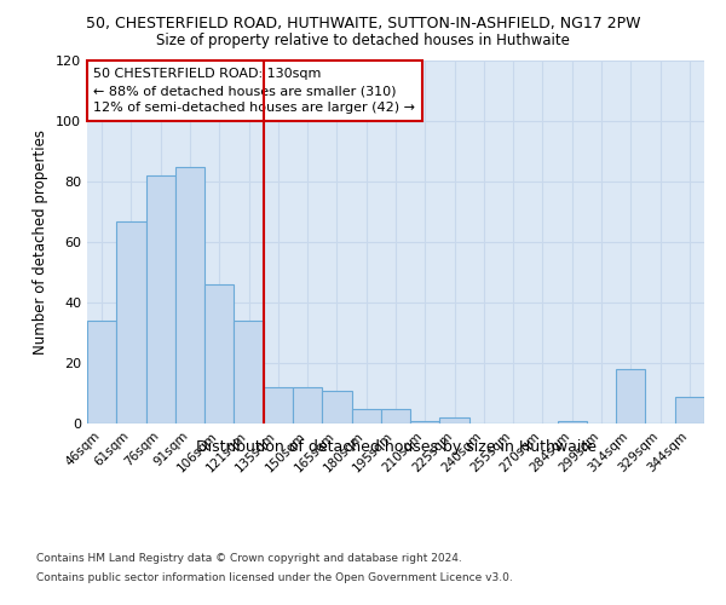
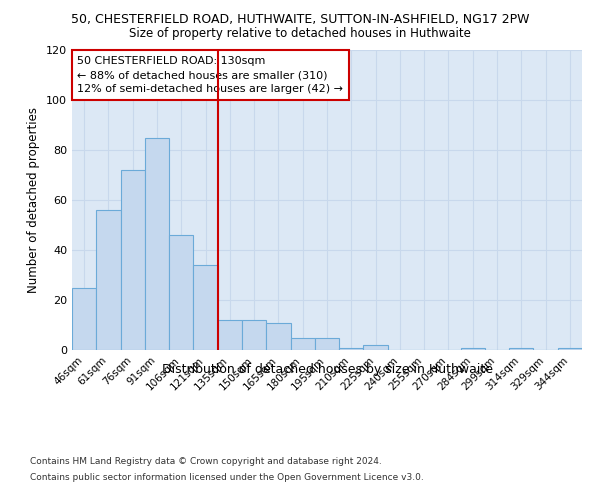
46sqm: 34 -> 25
61sqm: 67 -> 56
76sqm: 82 -> 72
314sqm: 18 -> 1
344sqm: 9 -> 1
